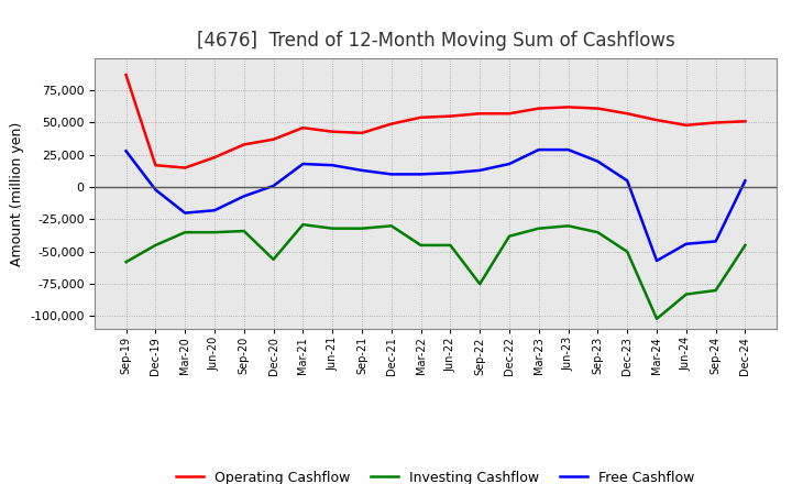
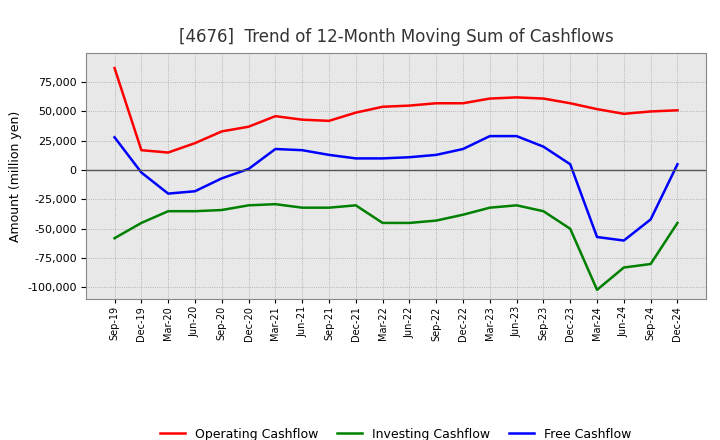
Investing Cashflow/Dec-20: -56,000 -> -30,000
Investing Cashflow/Sep-22: -75,000 -> -43,000
Free Cashflow/Jun-24: -44,000 -> -60,000
